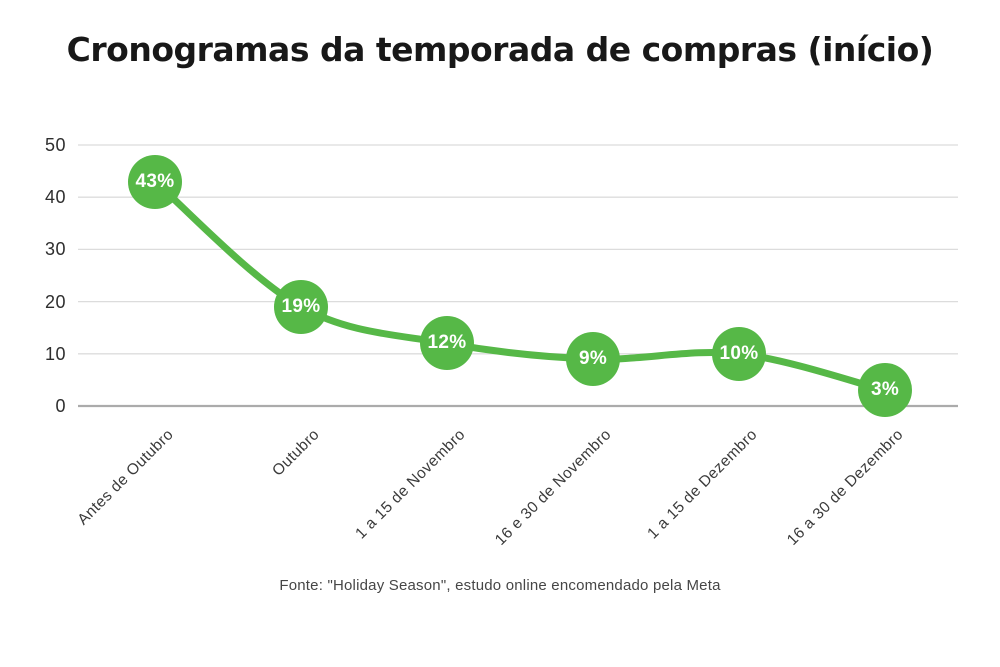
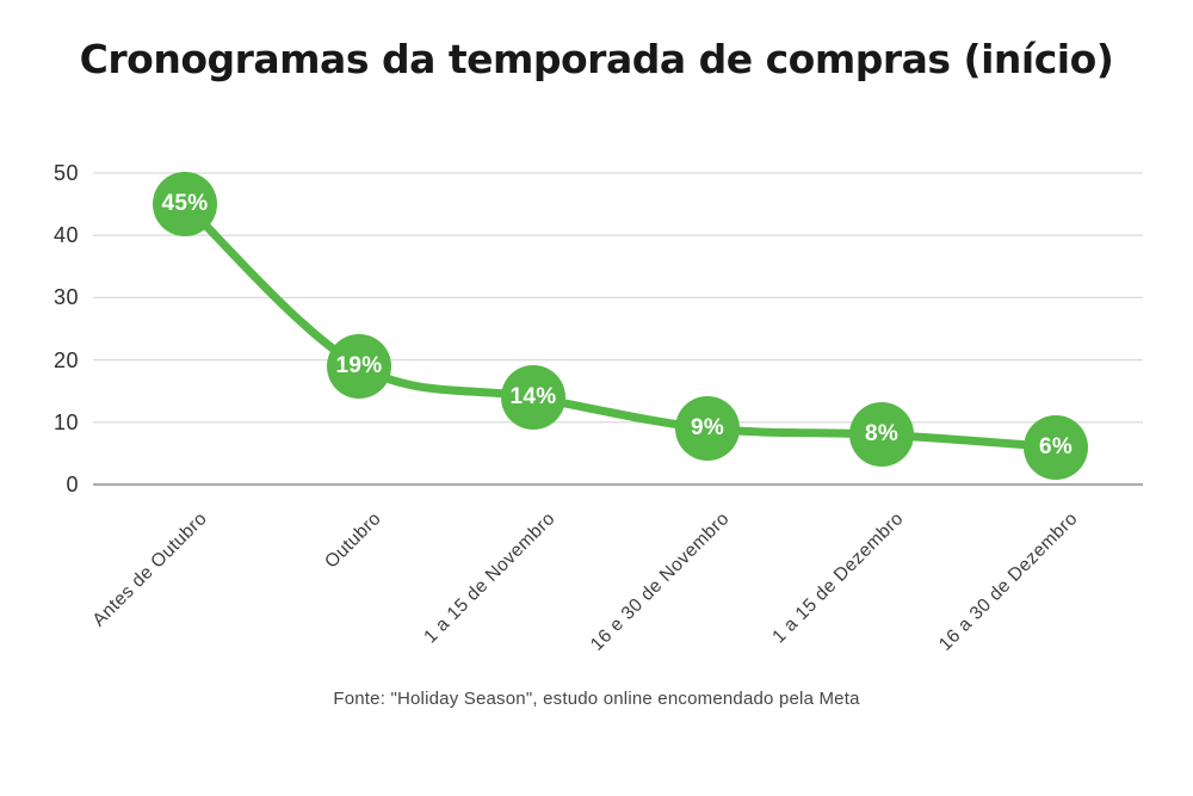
Antes de Outubro: 43% -> 45%
1 a 15 de Novembro: 12% -> 14%
1 a 15 de Dezembro: 10% -> 8%
16 a 30 de Dezembro: 3% -> 6%
